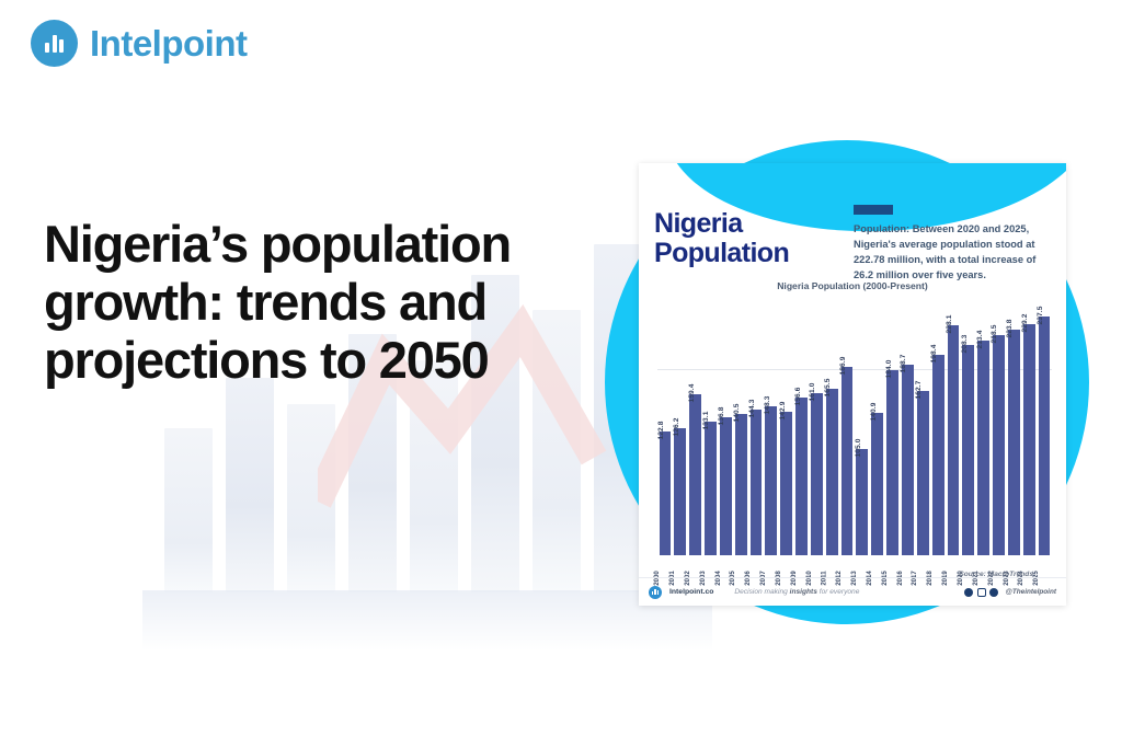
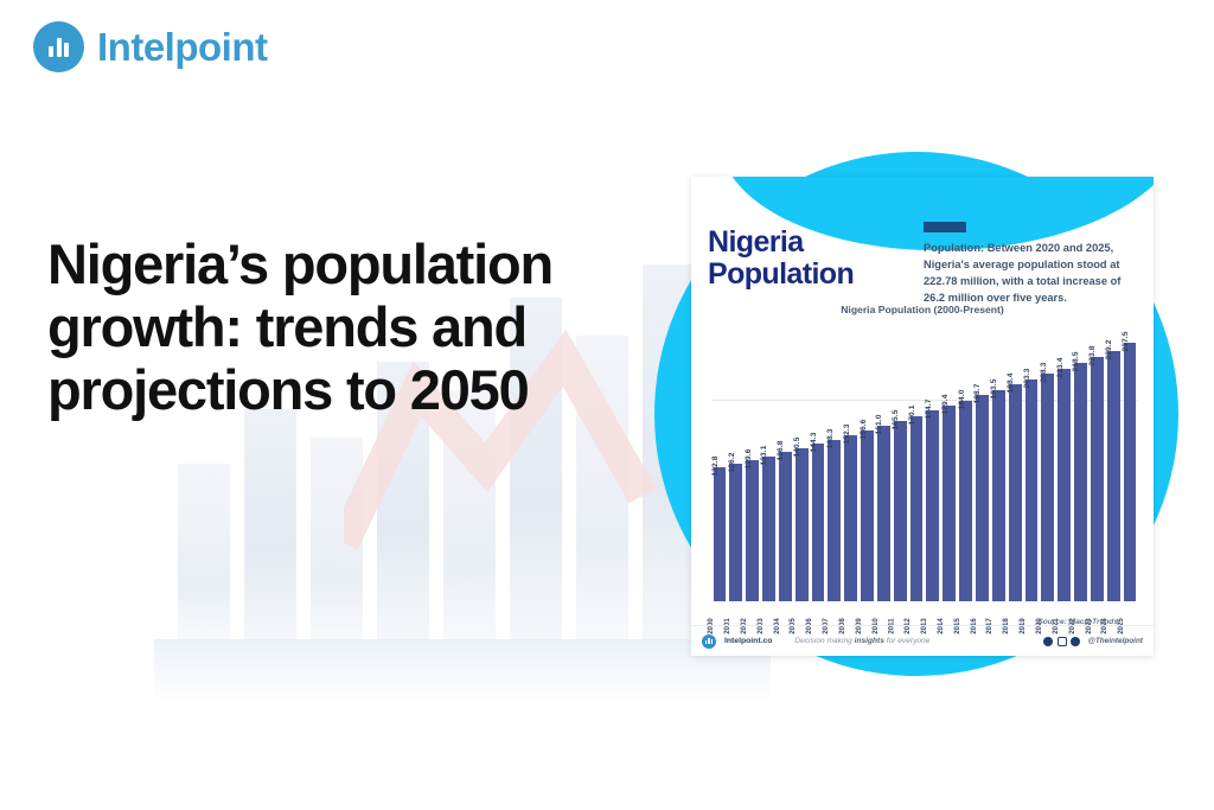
2002: 159.4 -> 129.6
2008: 142.9 -> 152.3
2012: 186.9 -> 170.1
2013: 105.0 -> 174.7
2014: 140.9 -> 179.4
2017: 162.7 -> 193.5
2019: 228.1 -> 203.3
